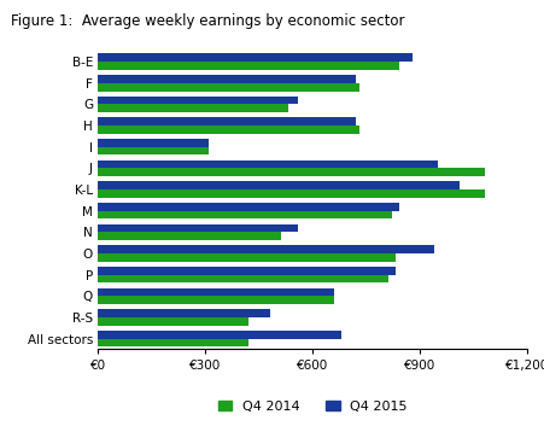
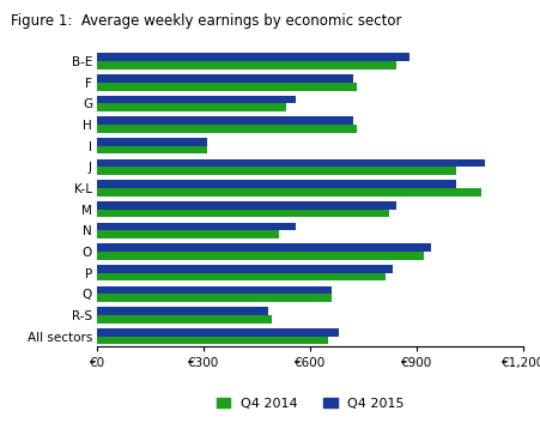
Q4 2015/J: €950 -> €1090
Q4 2014/J: €1080 -> €1010
Q4 2014/O: €830 -> €920
Q4 2014/R-S: €420 -> €490
Q4 2014/All sectors: €420 -> €650
